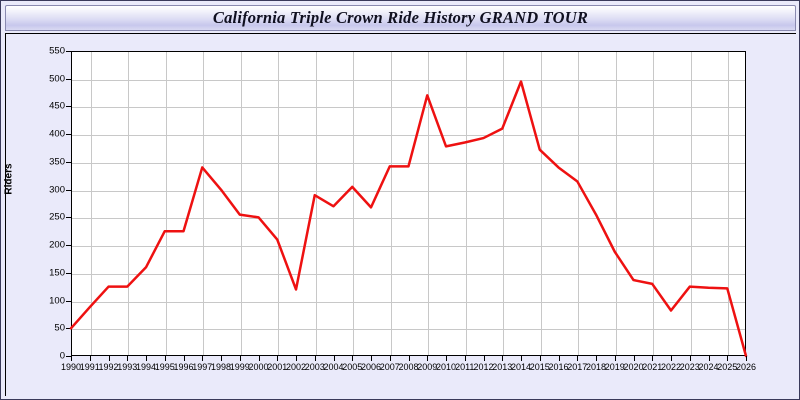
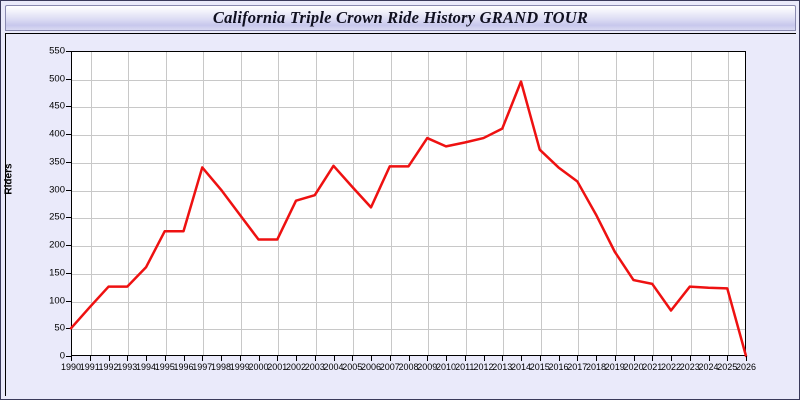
2000: 250 -> 210
2002: 120 -> 280
2004: 270 -> 340
2009: 470 -> 390
